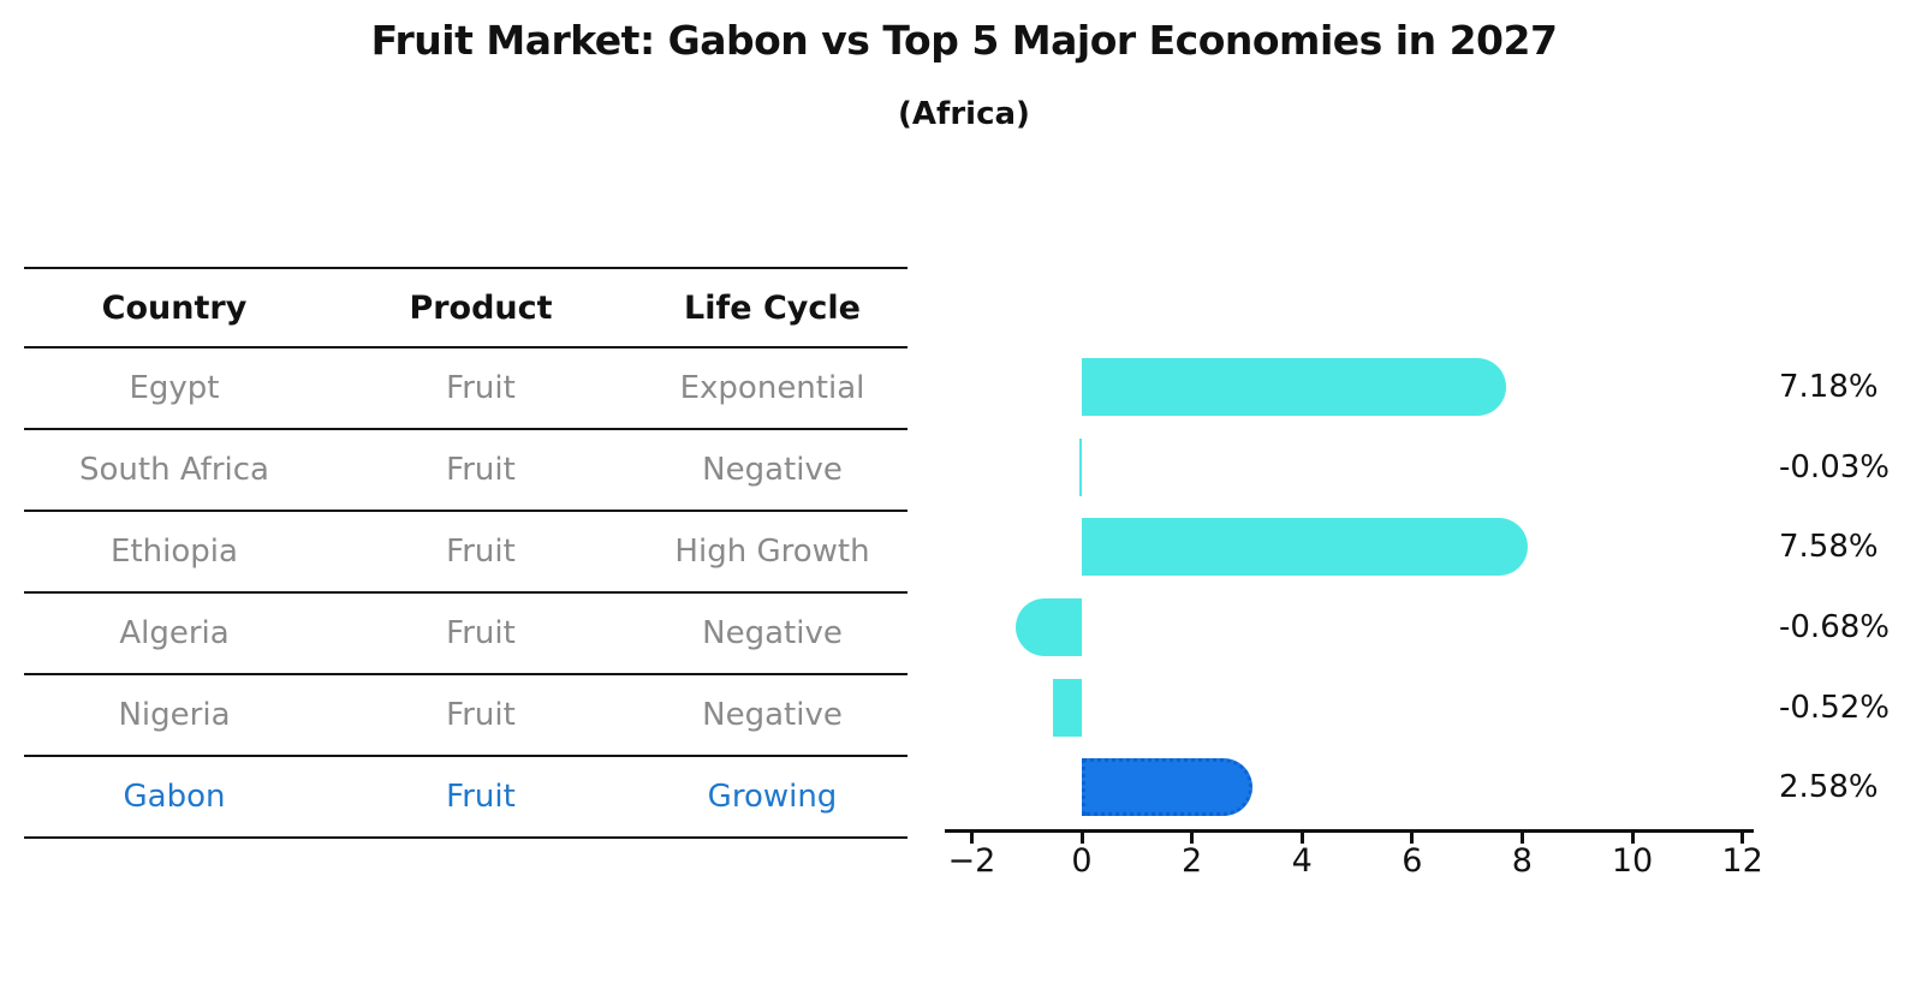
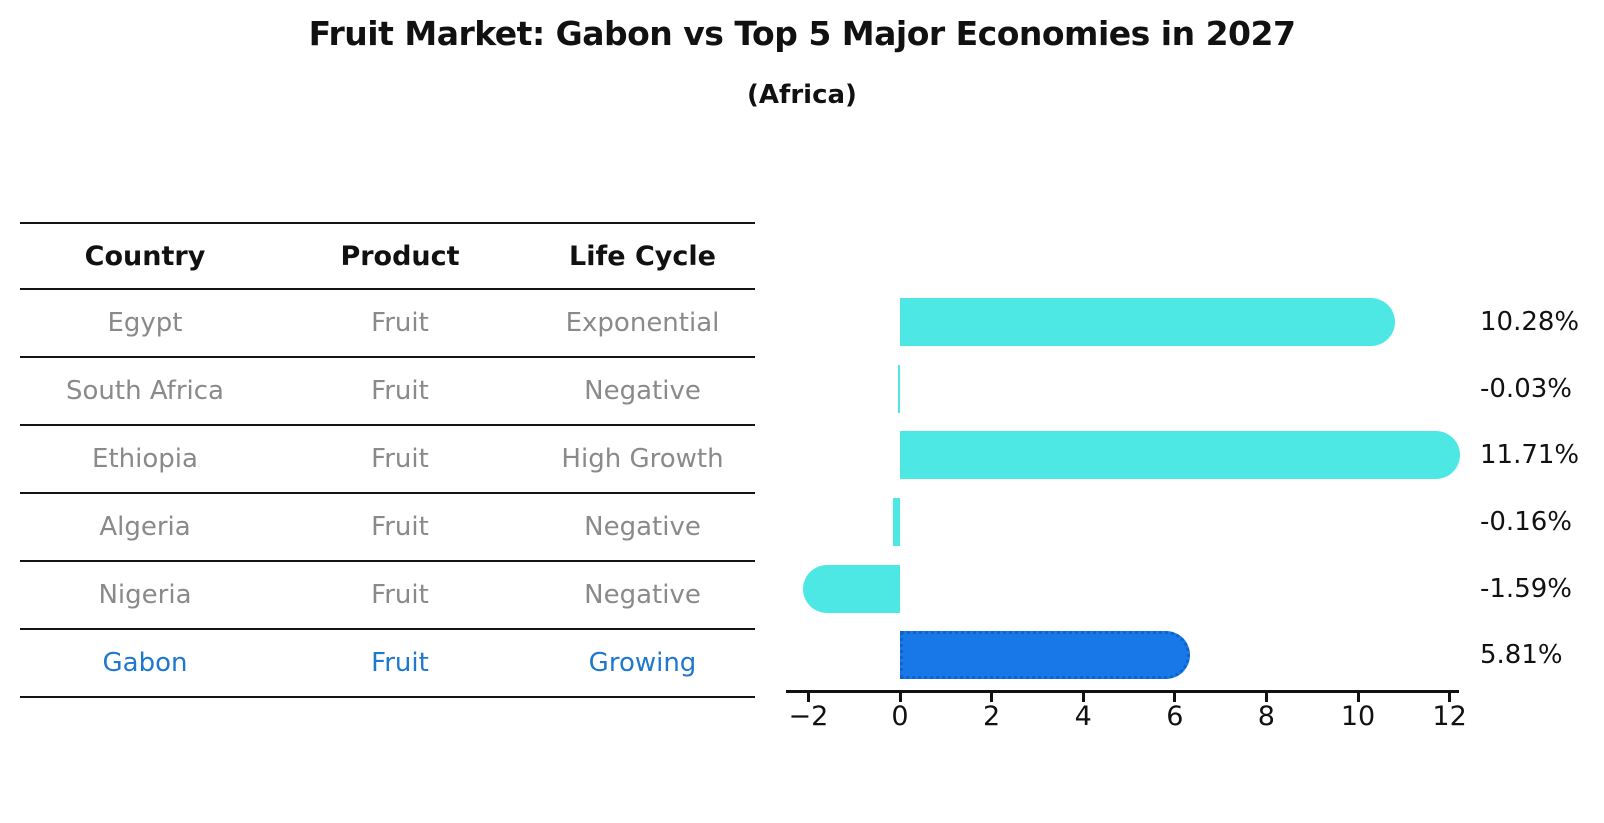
Egypt: 7.18% -> 10.28%
Ethiopia: 7.58% -> 11.71%
Algeria: -0.68% -> -0.16%
Nigeria: -0.52% -> -1.59%
Gabon: 2.58% -> 5.81%
